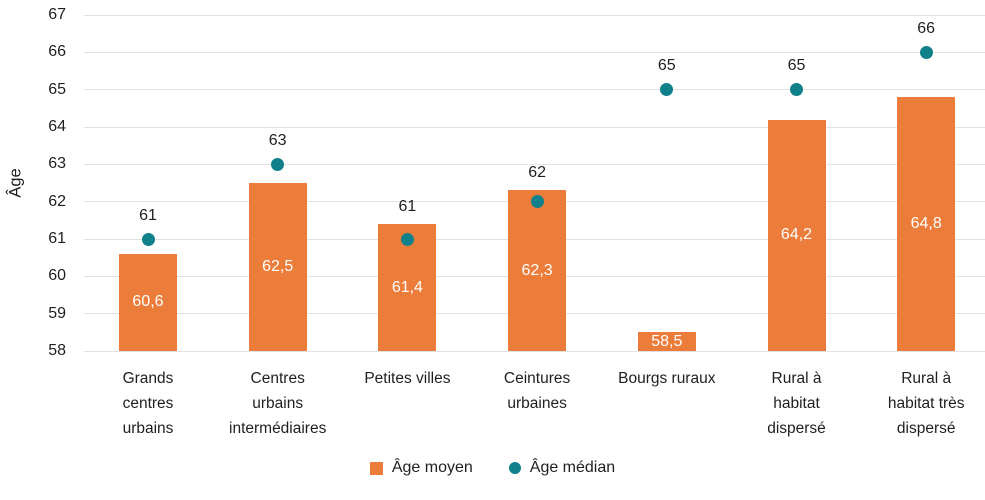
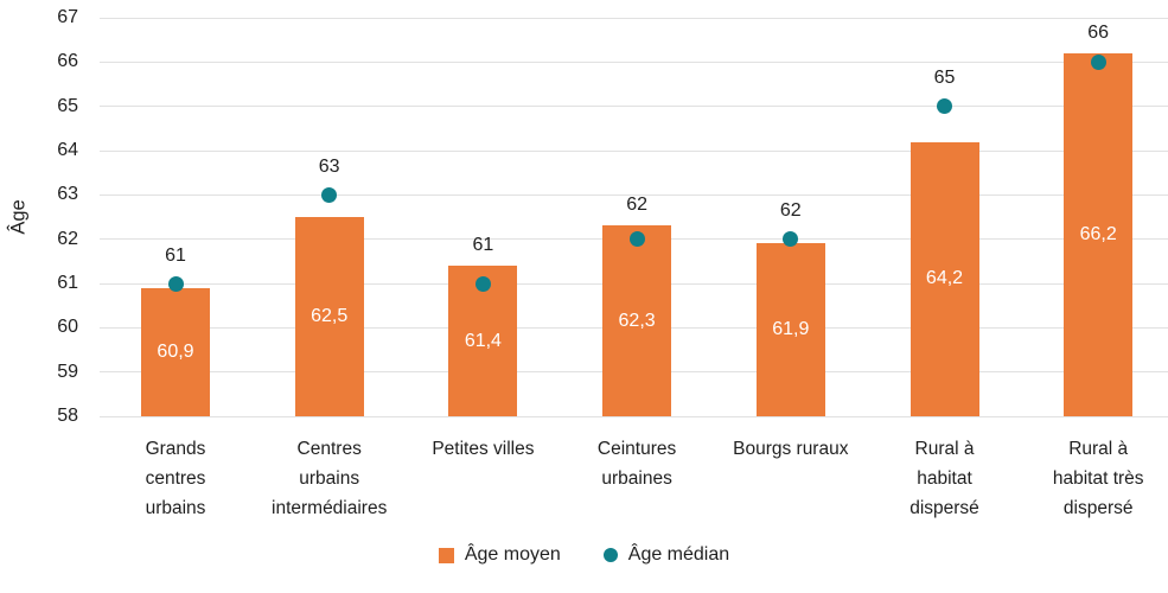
Âge moyen/Grands centres urbains: 60,6 -> 60,9
Âge moyen/Bourgs ruraux: 58,5 -> 61,9
Âge médian/Bourgs ruraux: 65 -> 62
Âge moyen/Rural à habitat très dispersé: 64,8 -> 66,2
